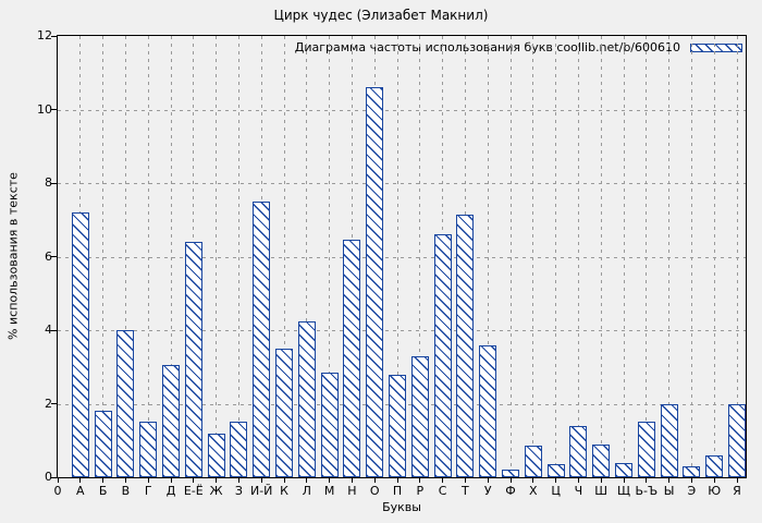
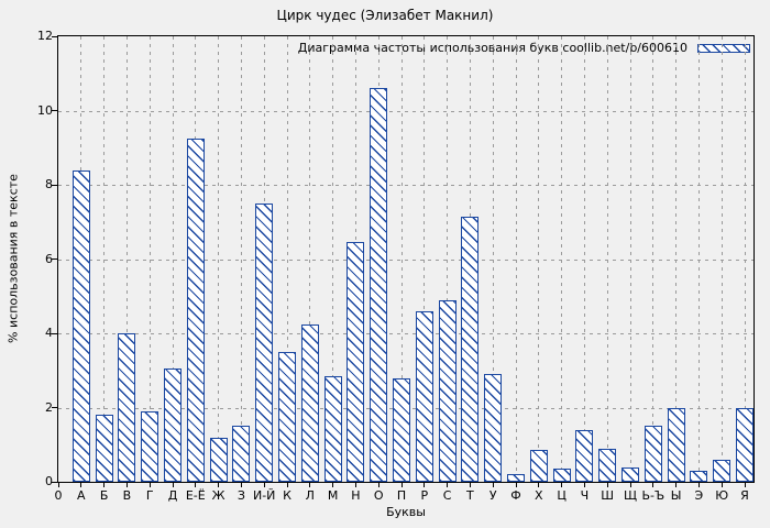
А: 7.2 -> 8.4
Г: 1.5 -> 1.9
Е-Ё: 6.4 -> 9.2
Р: 3.3 -> 4.6
С: 6.6 -> 4.9
У: 3.6 -> 2.9
